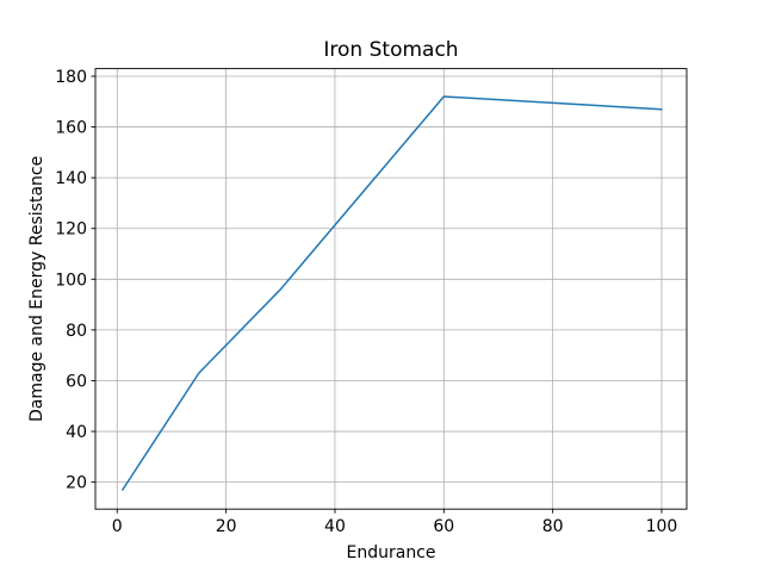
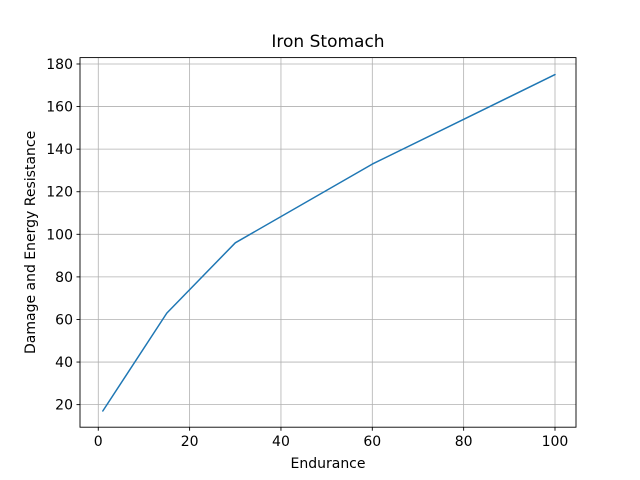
60: 172 -> 133
100: 167 -> 175
